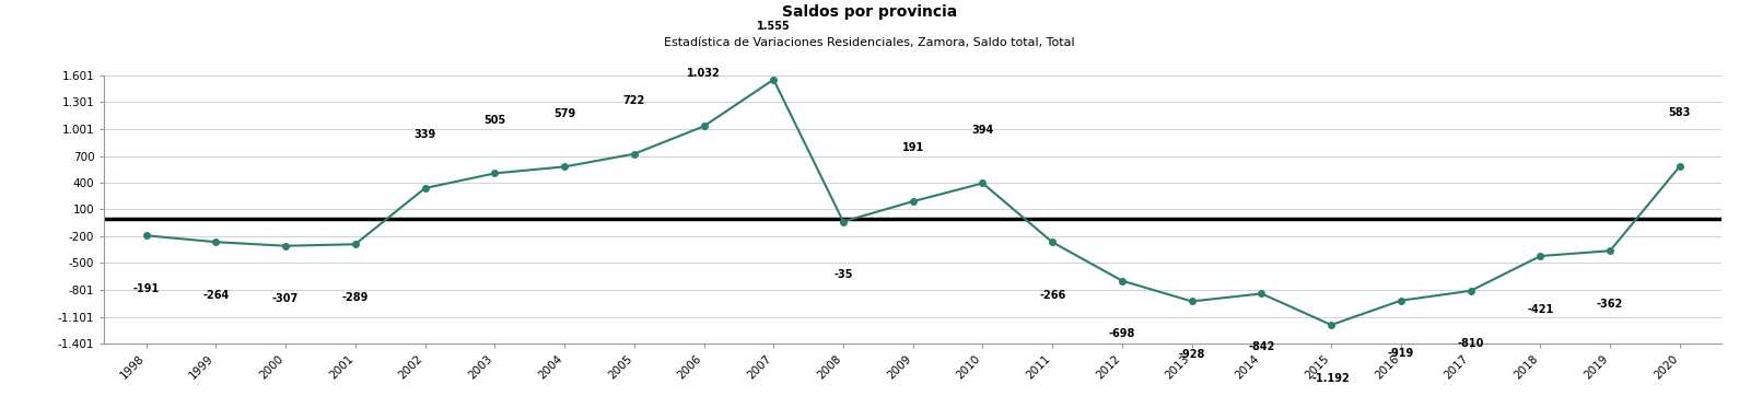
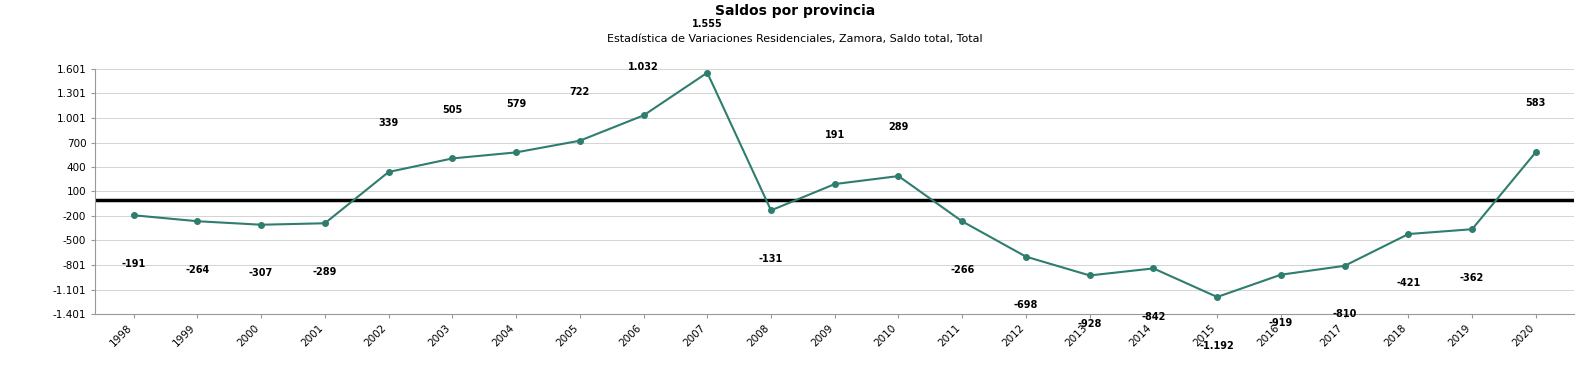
2008: -35 -> -131
2010: 394 -> 289
